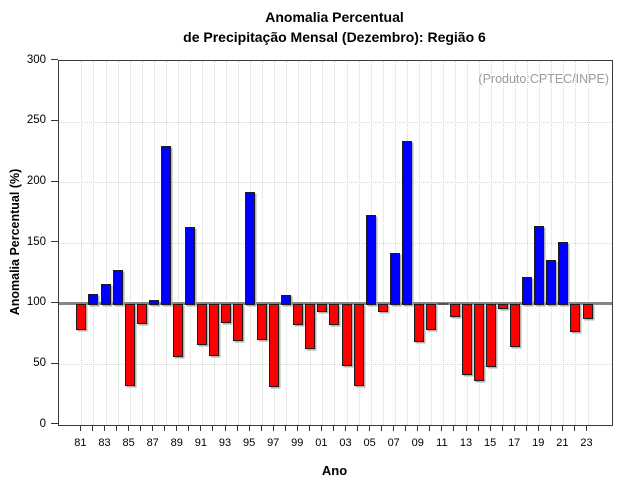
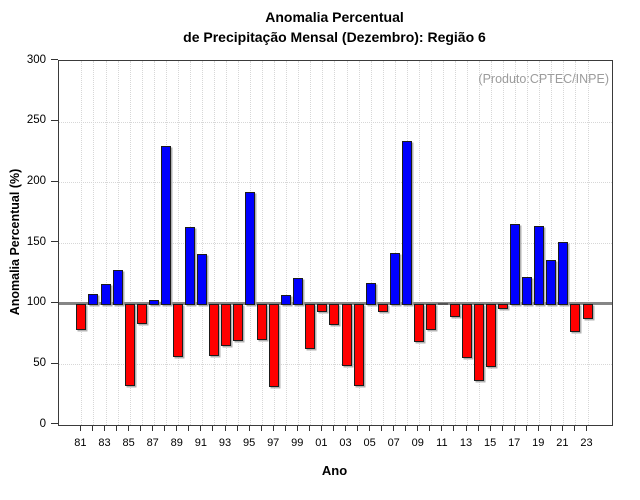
91: 66 -> 141
93: 84 -> 65
99: 82 -> 121
05: 173 -> 117
13: 41 -> 55
17: 64 -> 166
